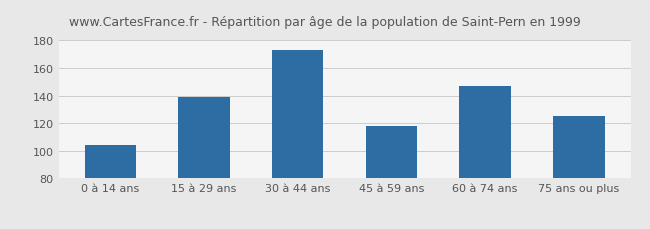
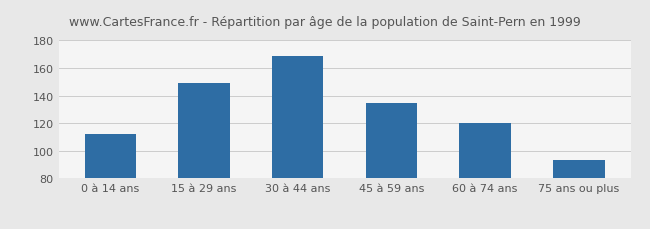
0 à 14 ans: 104 -> 112
15 à 29 ans: 139 -> 149
30 à 44 ans: 173 -> 169
45 à 59 ans: 118 -> 135
60 à 74 ans: 147 -> 120
75 ans ou plus: 125 -> 93
